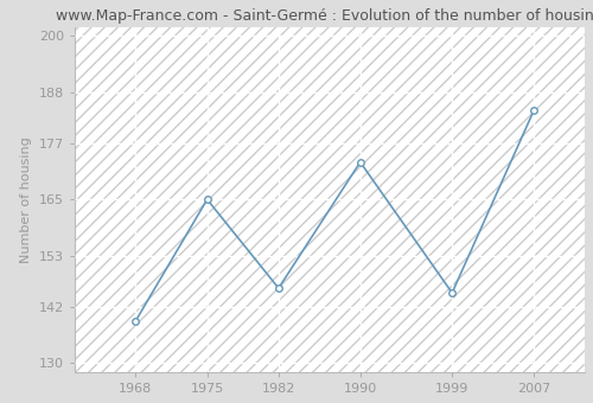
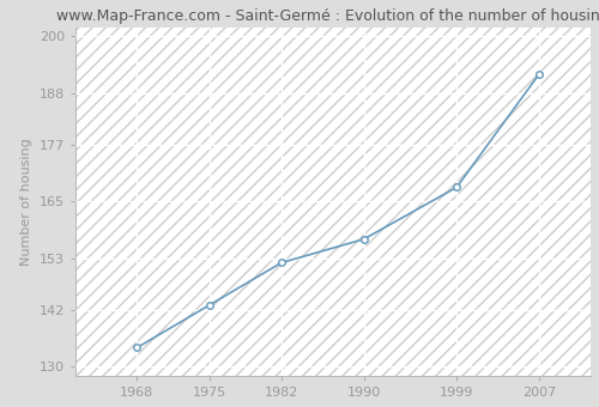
1968: 139 -> 134
1975: 165 -> 143
1982: 146 -> 152
1990: 173 -> 157
1999: 145 -> 168
2007: 184 -> 192
